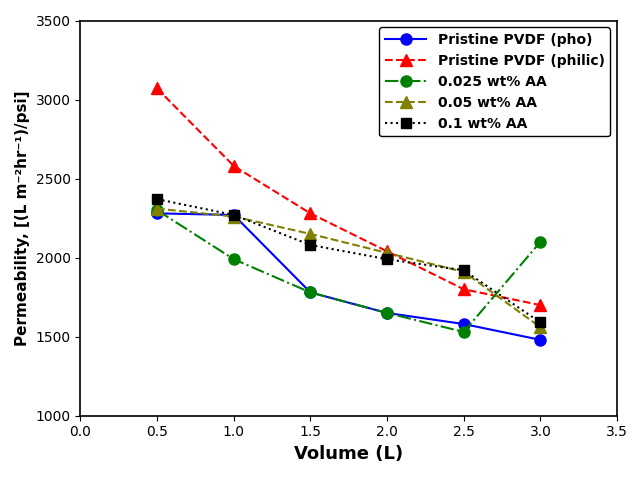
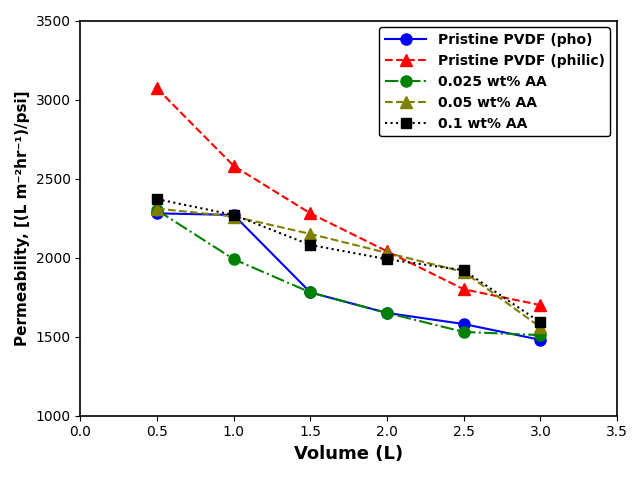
0.025 wt% AA/3.0: 2100 -> 1510
